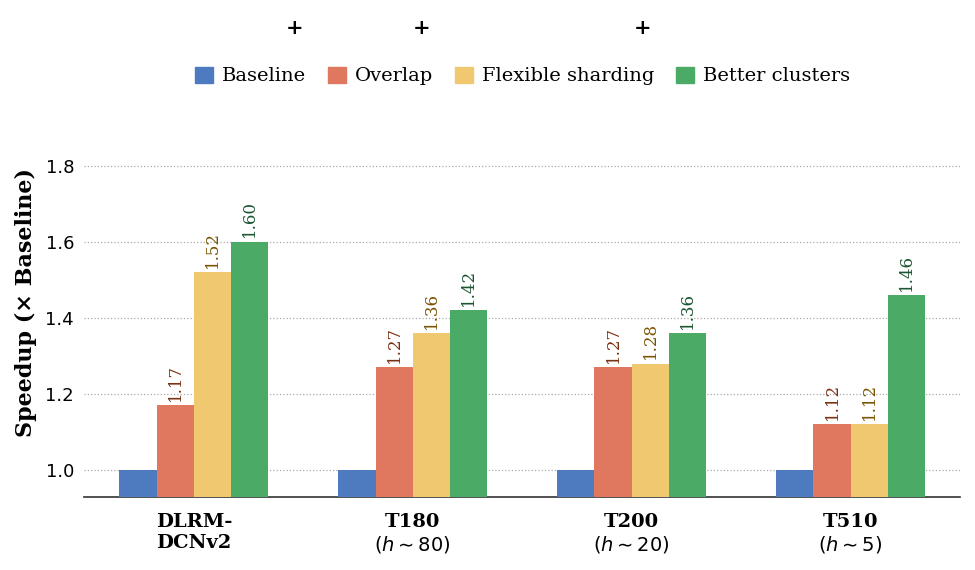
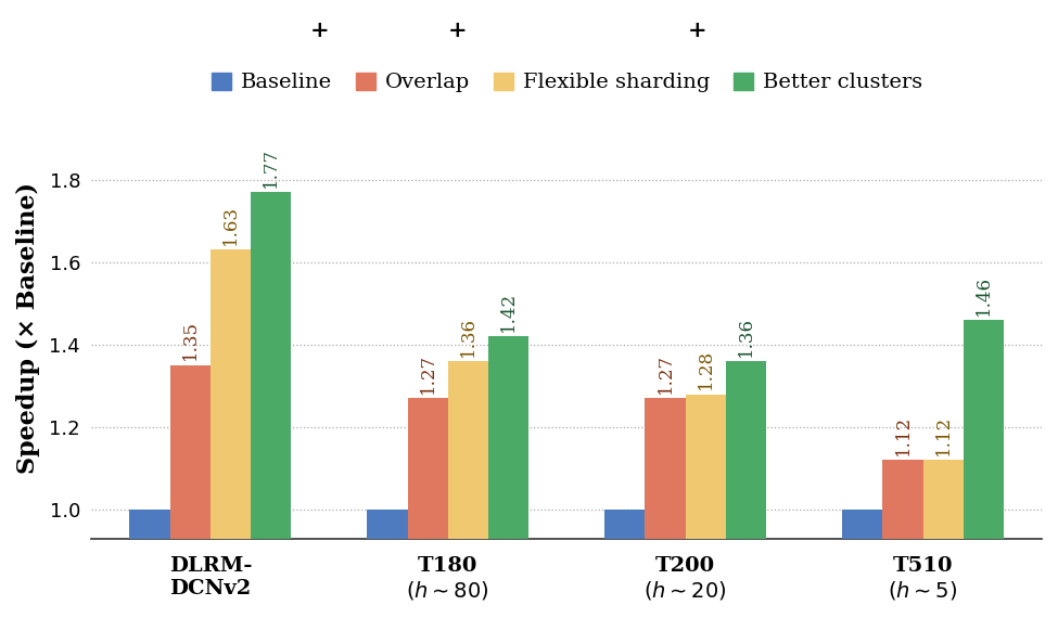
Overlap/DLRM- DCNv2: 1.17 -> 1.35
Flexible sharding/DLRM- DCNv2: 1.52 -> 1.63
Better clusters/DLRM- DCNv2: 1.60 -> 1.77
